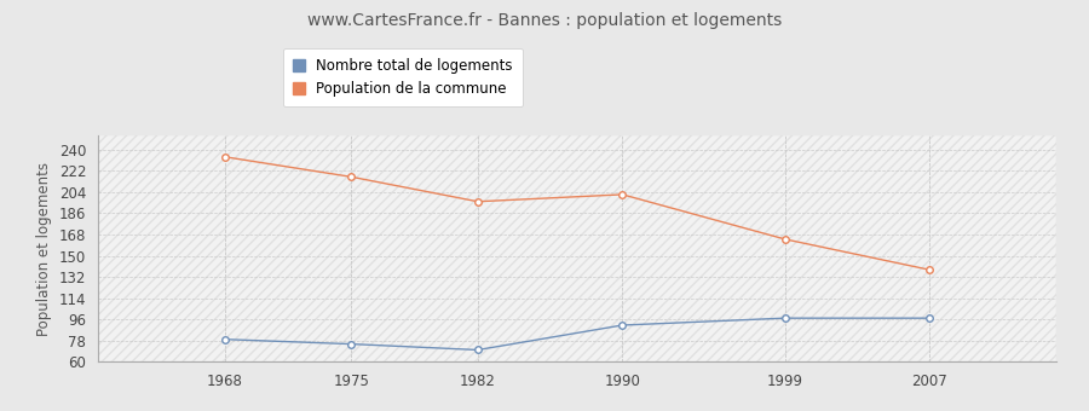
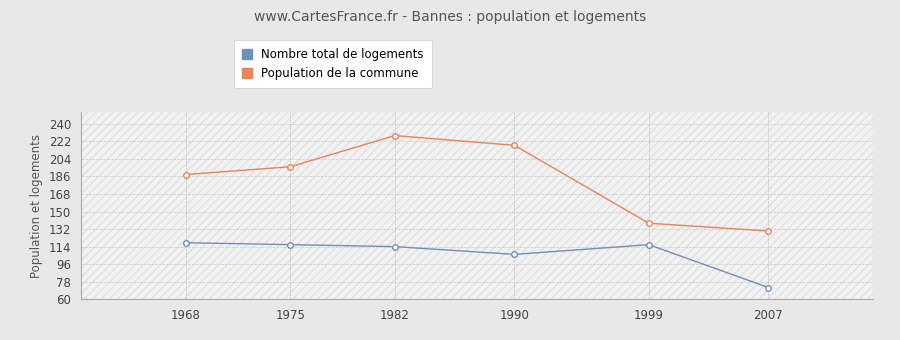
Nombre total de logements/1968: 79 -> 118
Population de la commune/1968: 234 -> 188
Nombre total de logements/1975: 75 -> 116
Population de la commune/1975: 217 -> 196
Nombre total de logements/1982: 70 -> 114
Population de la commune/1982: 196 -> 228
Nombre total de logements/1990: 91 -> 106
Population de la commune/1990: 202 -> 218
Nombre total de logements/1999: 97 -> 116
Population de la commune/1999: 164 -> 138
Nombre total de logements/2007: 97 -> 72
Population de la commune/2007: 138 -> 130
